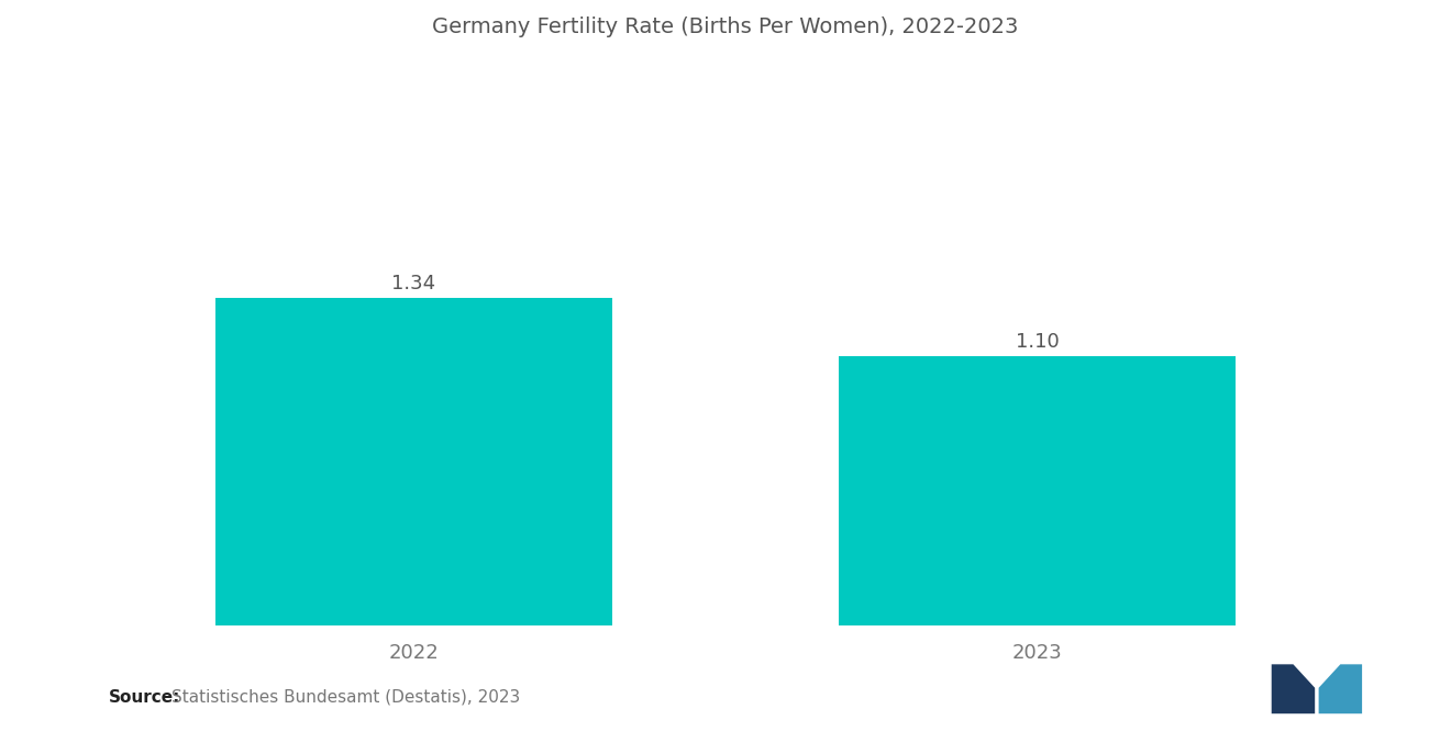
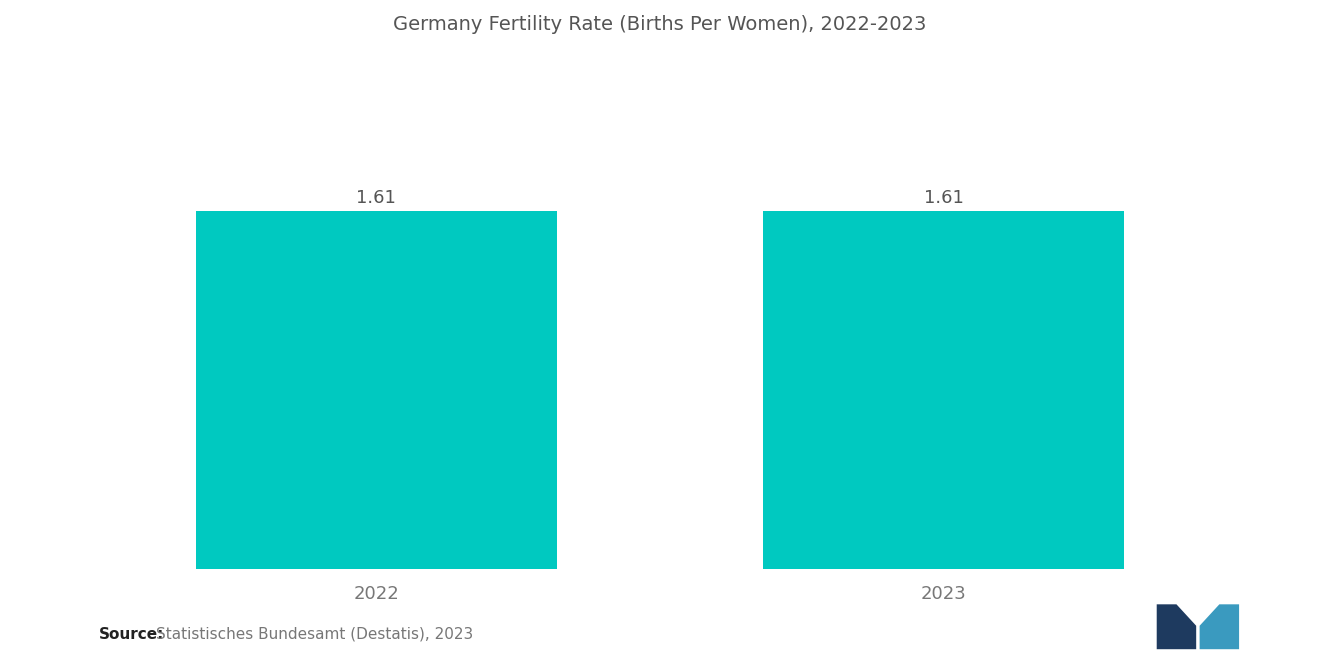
2022: 1.34 -> 1.61
2023: 1.10 -> 1.61
